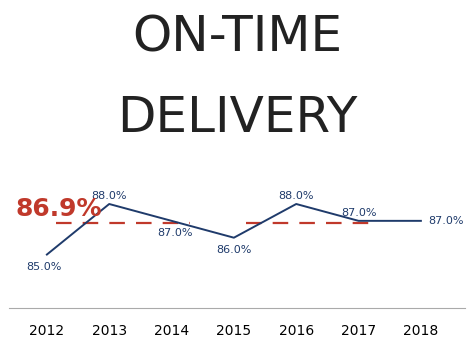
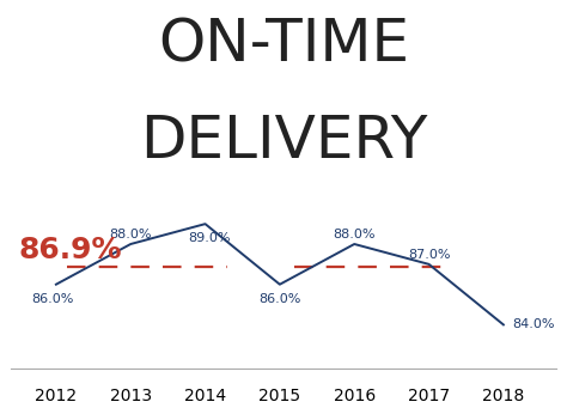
2012: 85.0% -> 86.0%
2014: 87.0% -> 89.0%
2018: 87.0% -> 84.0%
